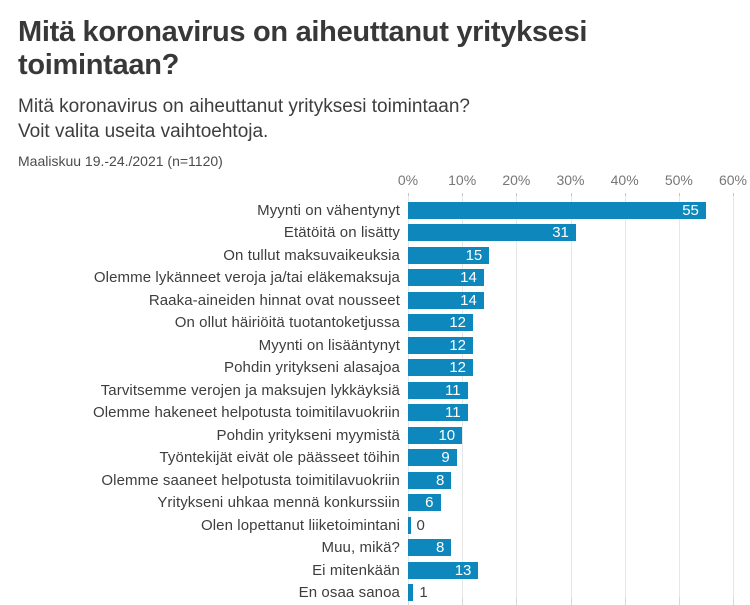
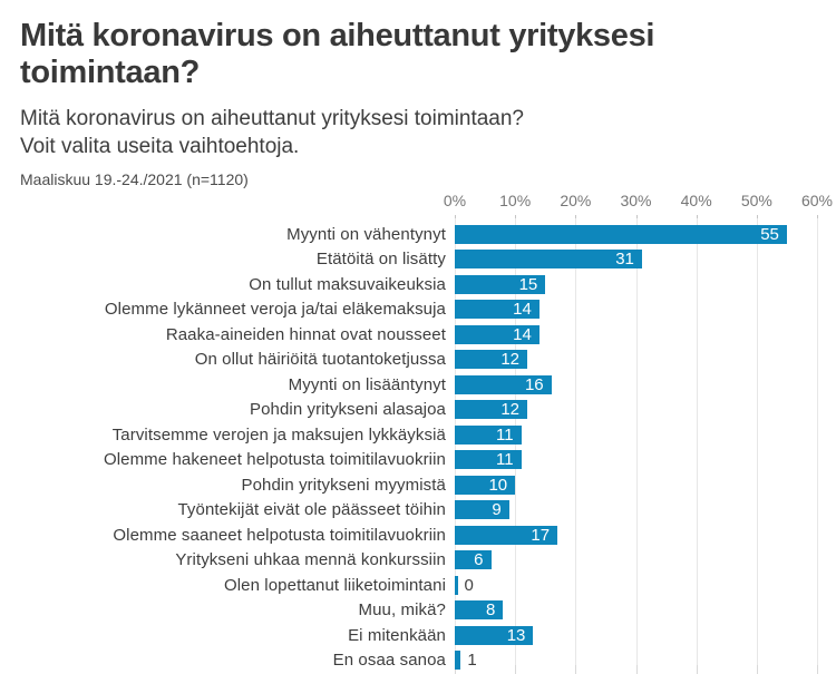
Myynti on lisääntynyt: 12 -> 16
Olemme saaneet helpotusta toimitilavuokriin: 8 -> 17
